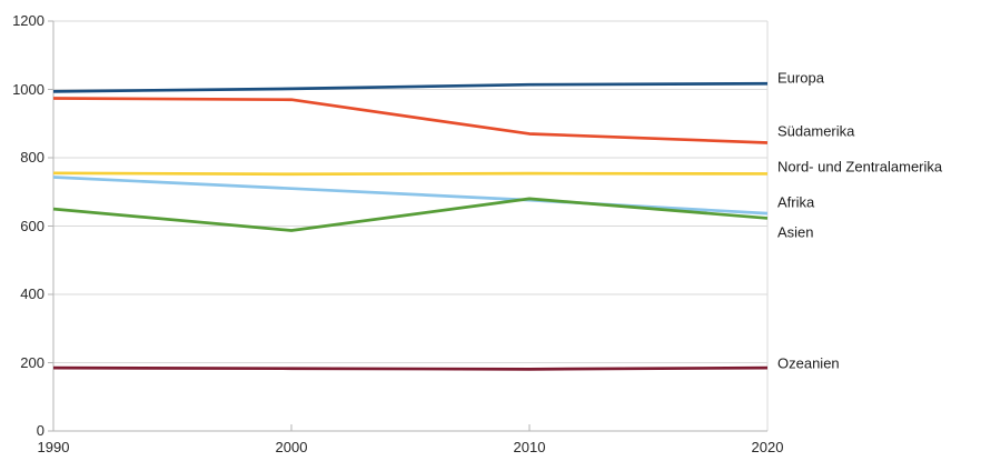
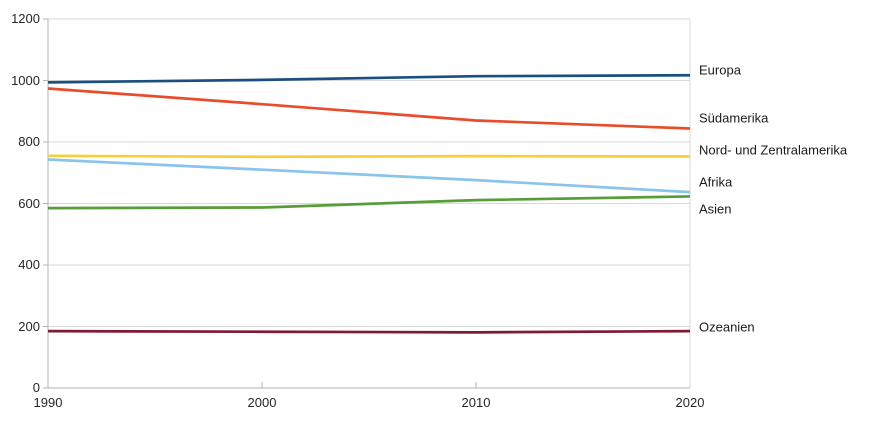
Asien/1990: 650 -> 580
Südamerika/2000: 970 -> 920
Asien/2010: 680 -> 610
